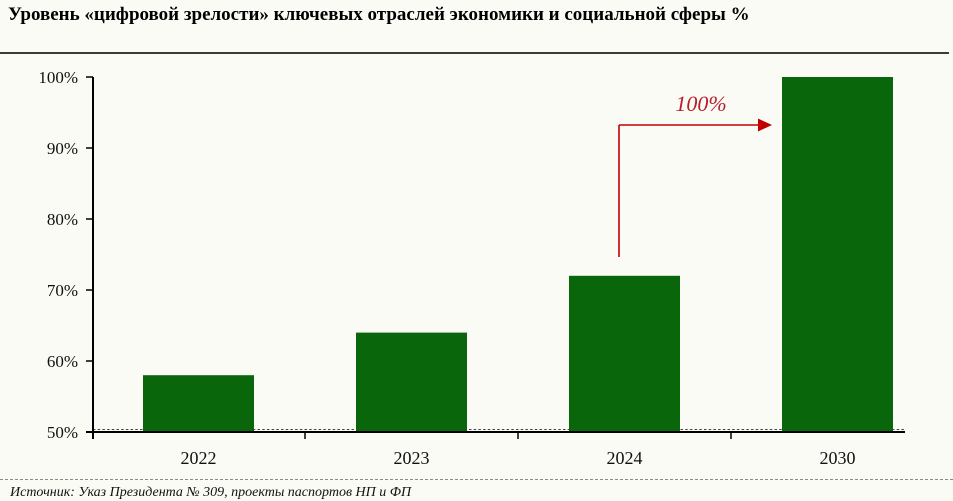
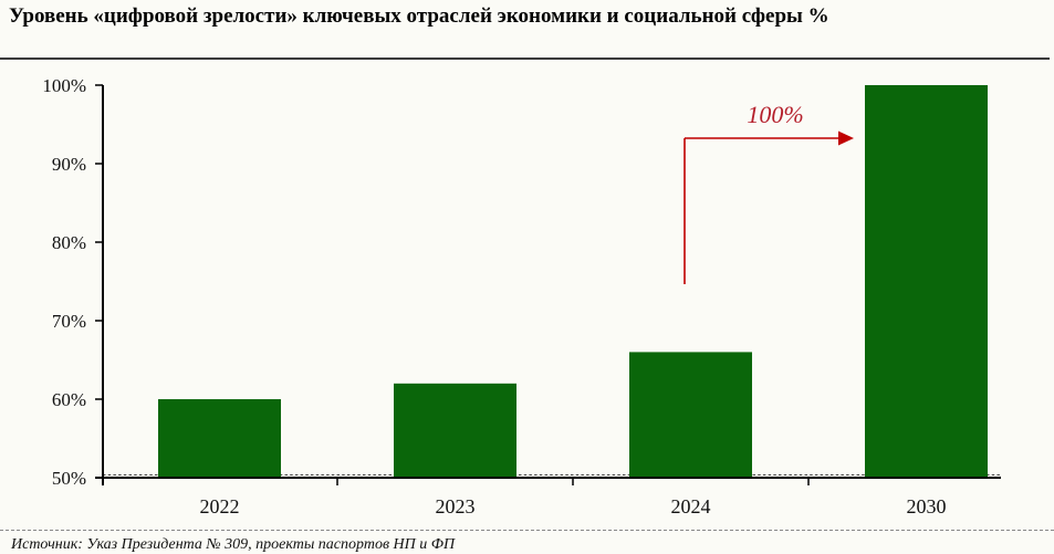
2022: 58% -> 60%
2023: 64% -> 62%
2024: 72% -> 66%
